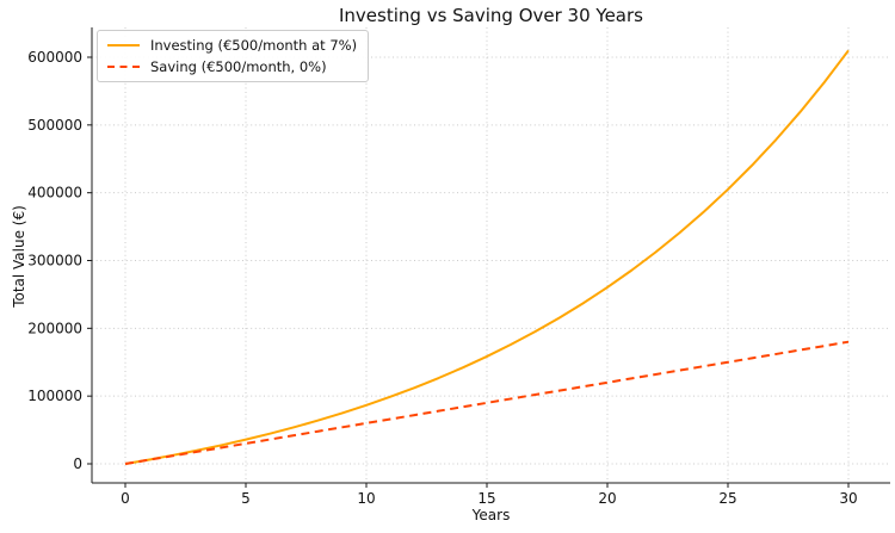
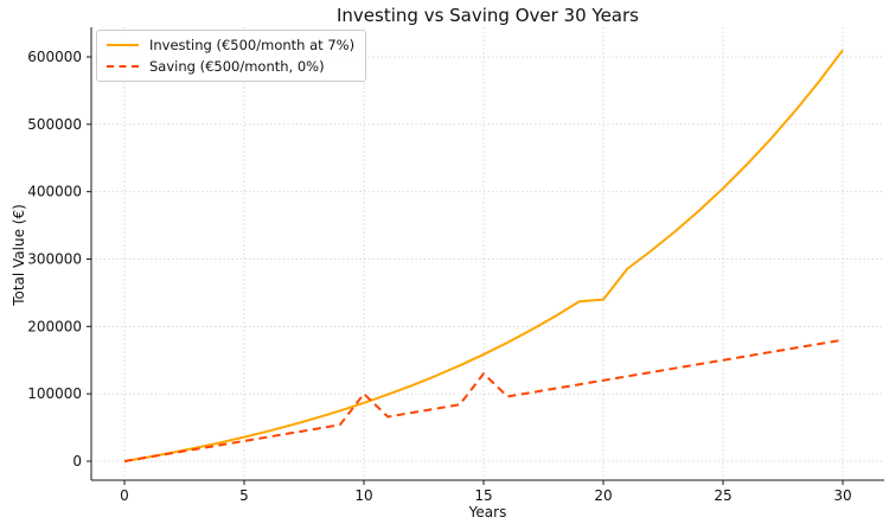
Saving (€500/month, 0%)/10: 60000 -> 100000
Saving (€500/month, 0%)/15: 90000 -> 130000
Investing (€500/month at 7%)/20: 260000 -> 240000
